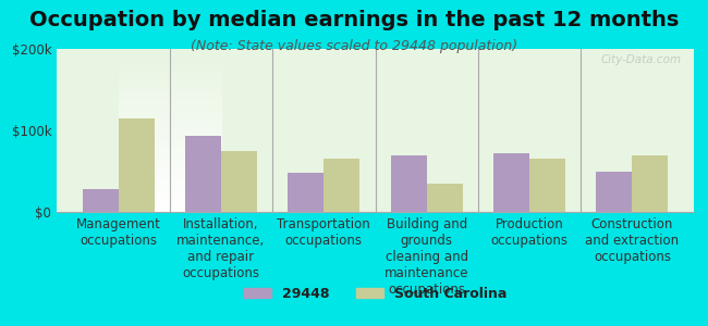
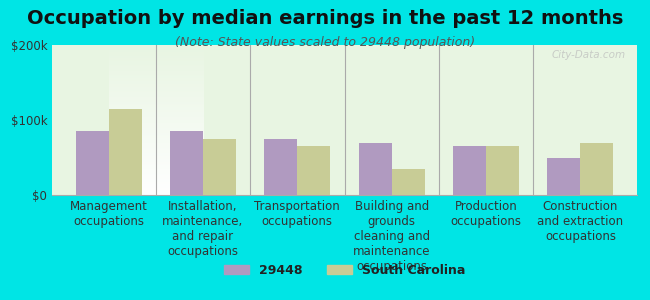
29448/Management occupations: $28k -> $85k
29448/Installation, maintenance, and repair occupations: $94k -> $85k
29448/Transportation occupations: $48k -> $75k
29448/Production occupations: $72k -> $65k
